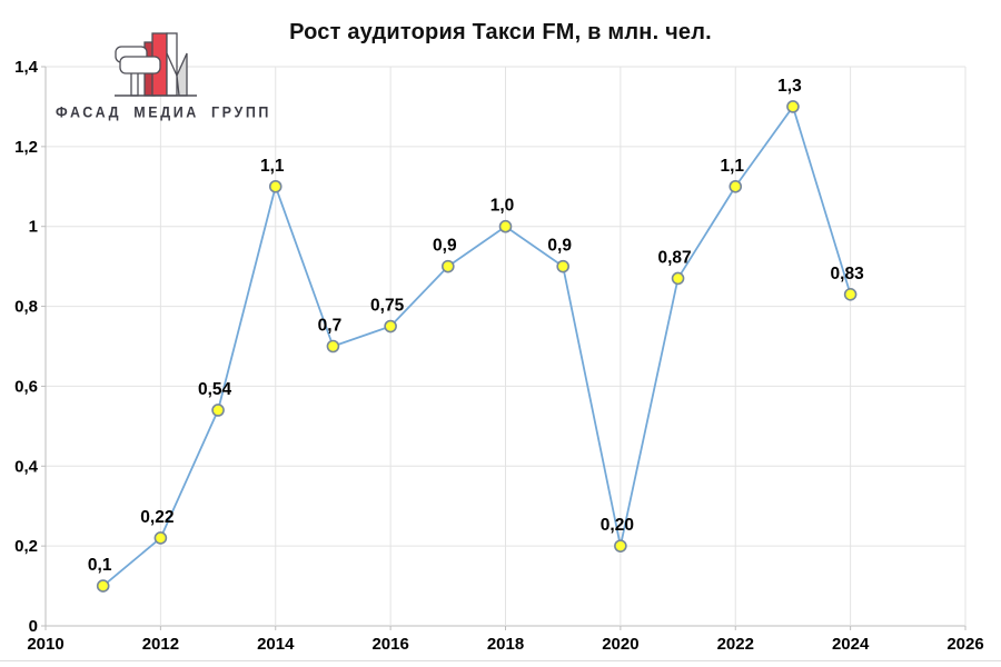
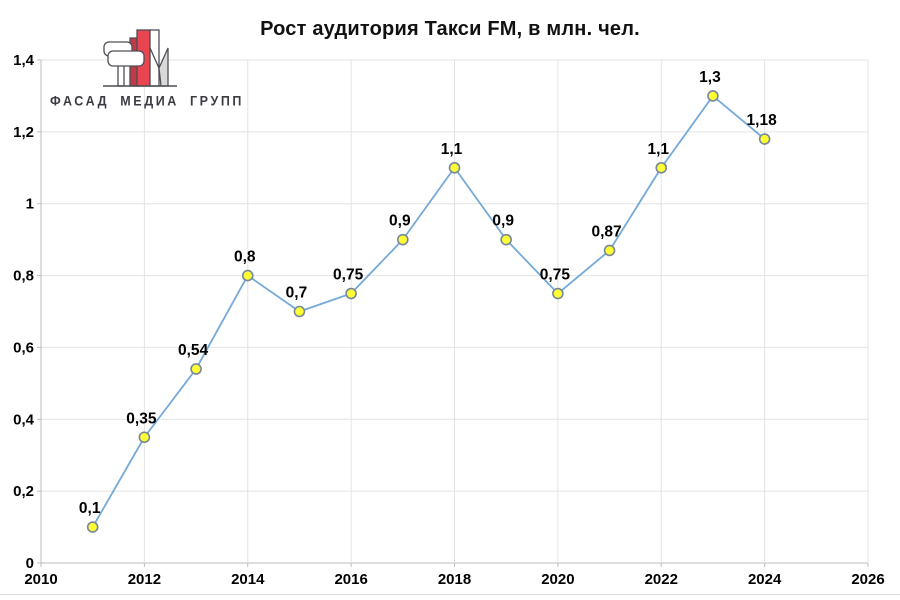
2012: 0,22 -> 0,35
2014: 1,1 -> 0,8
2018: 1,0 -> 1,1
2020: 0,20 -> 0,75
2024: 0,83 -> 1,18
